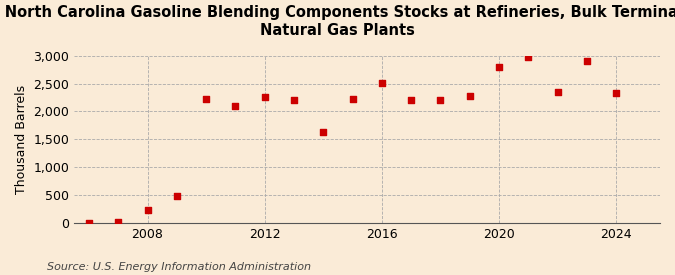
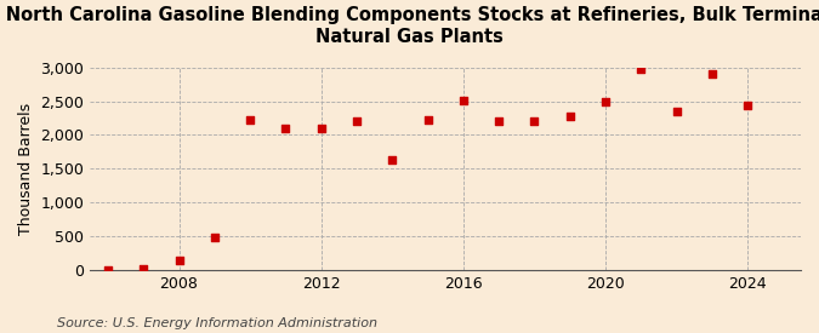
2008: 240 -> 150
2012: 2,260 -> 2,100
2020: 2,800 -> 2,490
2024: 2,340 -> 2,440
